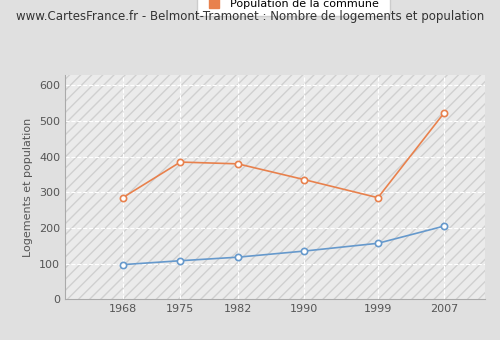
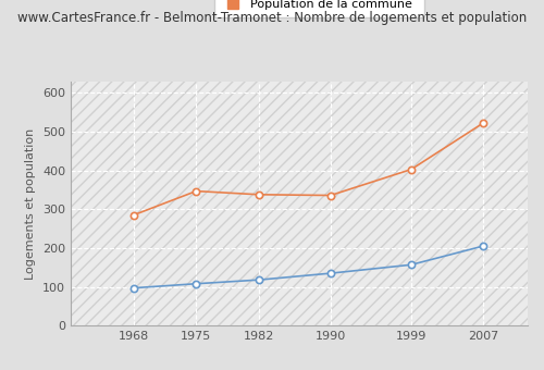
Population de la commune/1975: 385 -> 347
Population de la commune/1982: 380 -> 338
Population de la commune/1999: 285 -> 403
